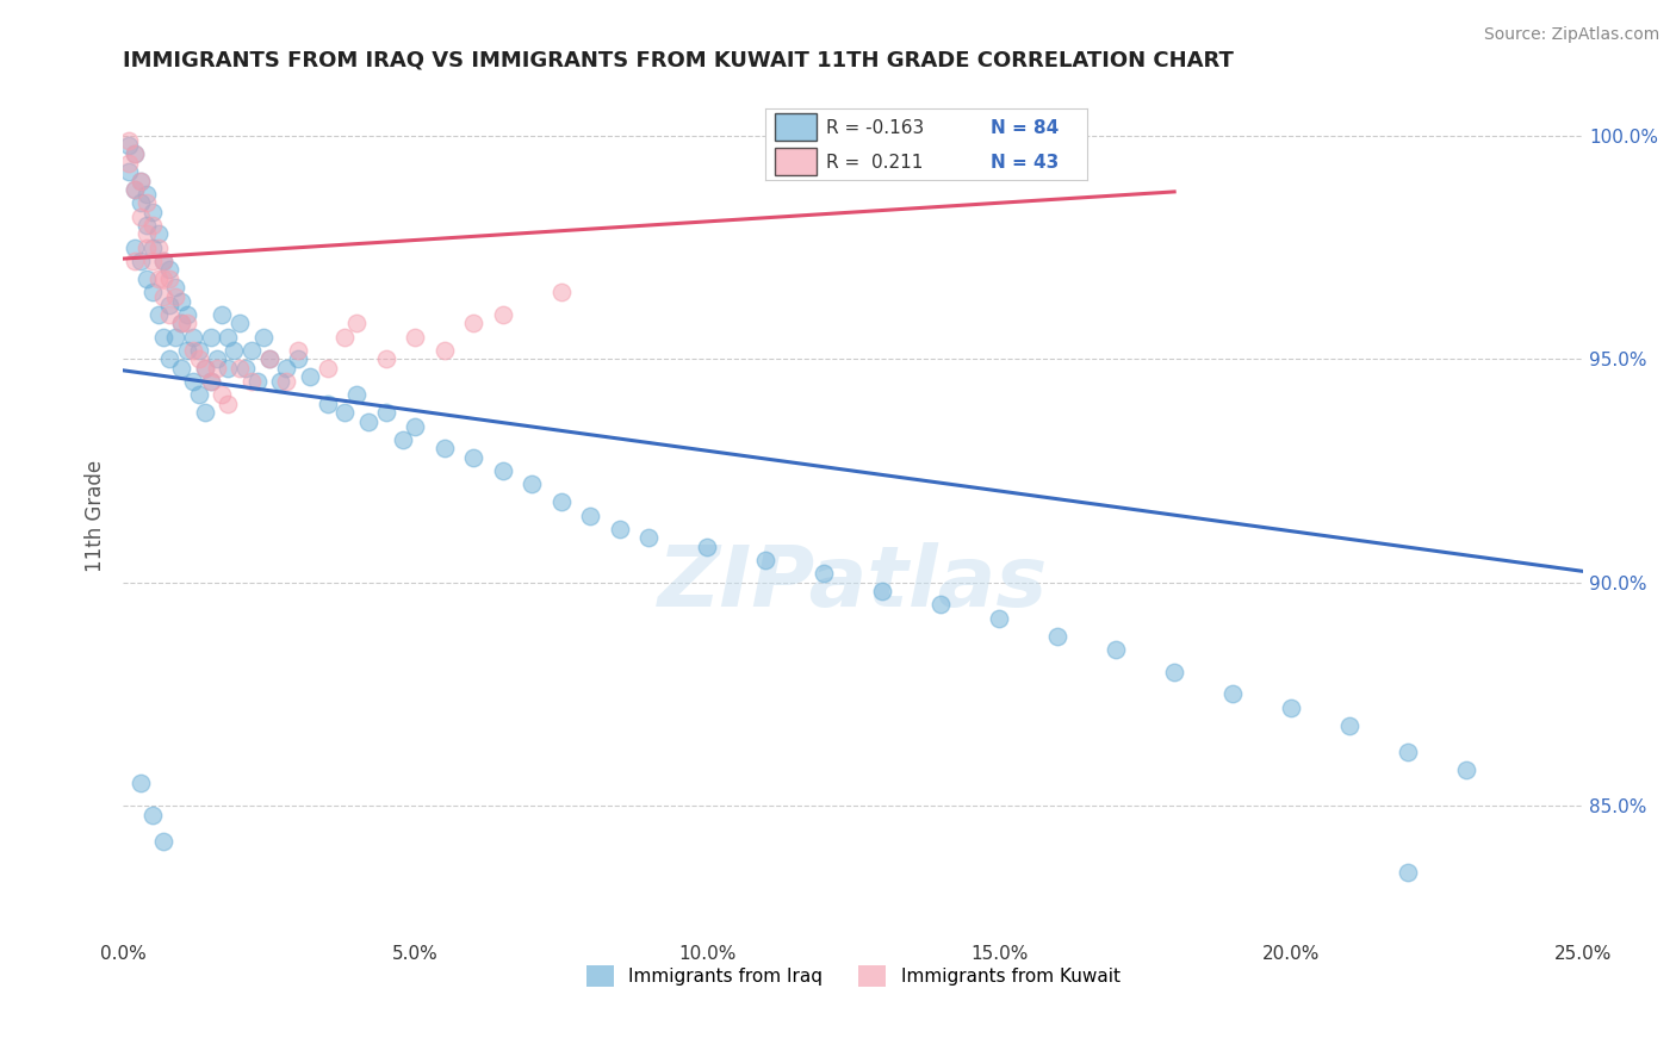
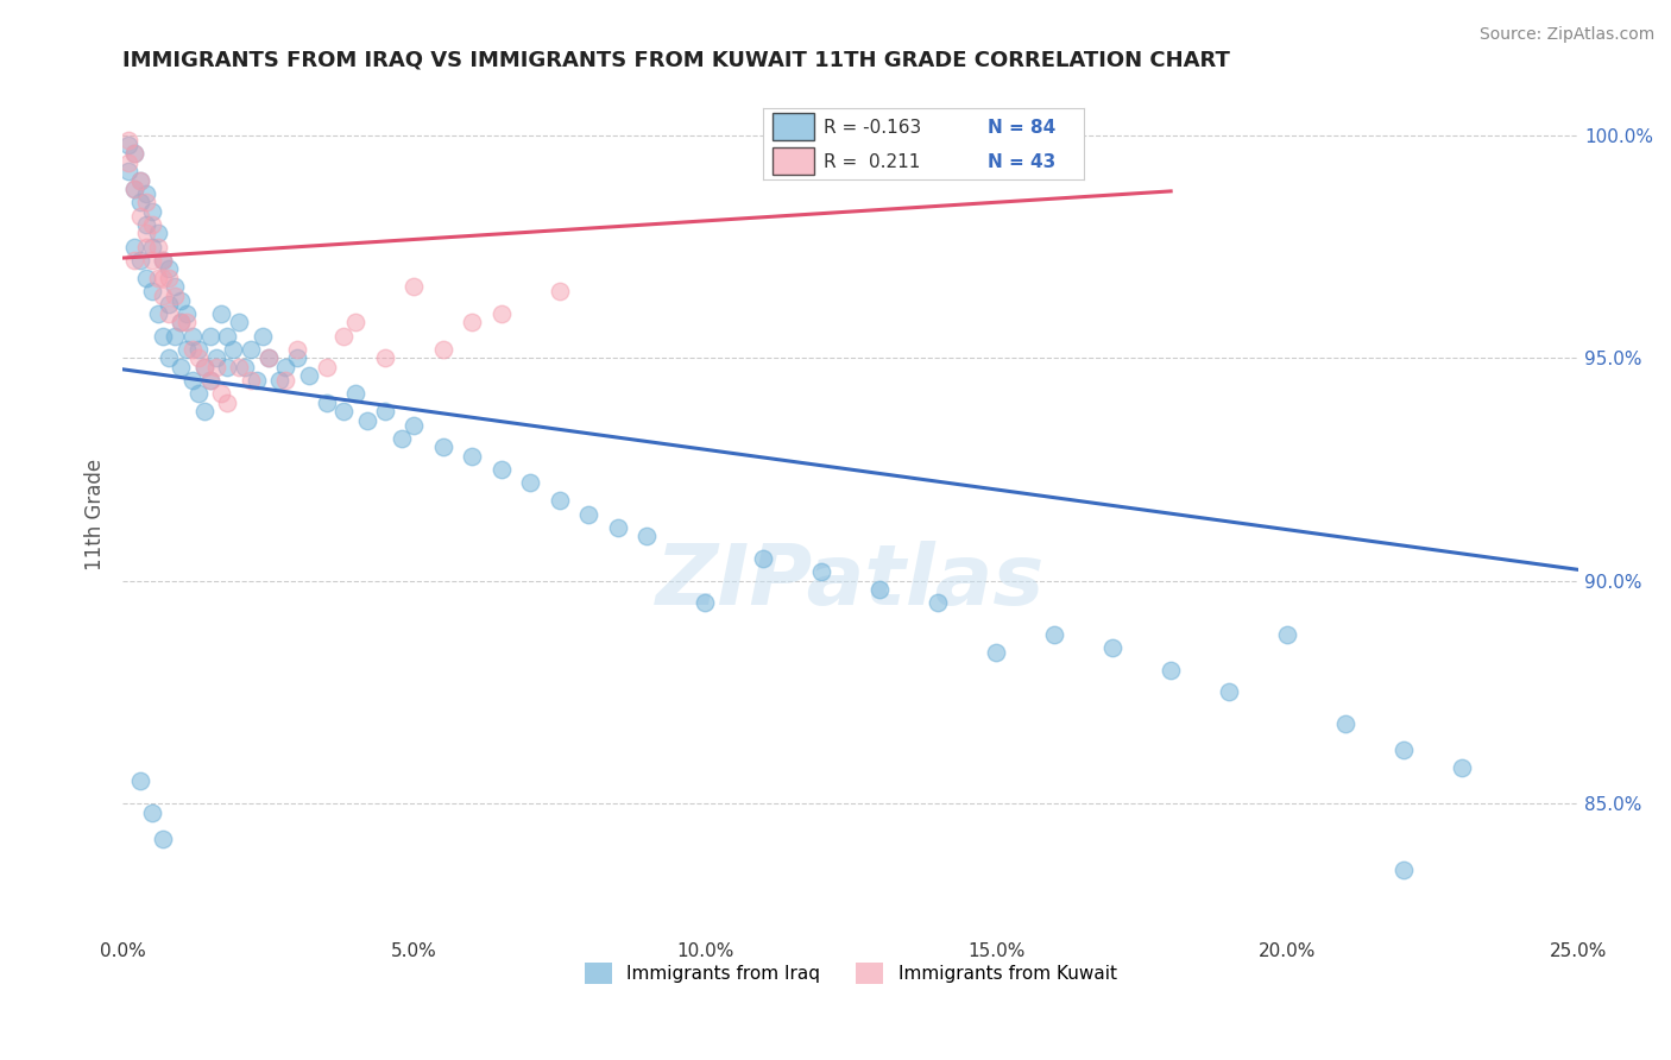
Immigrants from Kuwait/5.0%: 95.5% -> 96.6%
Immigrants from Iraq/10.0%: 90.8% -> 89.5%
Immigrants from Iraq/15.0%: 89.2% -> 88.4%
Immigrants from Iraq/20.0%: 87.2% -> 88.8%
